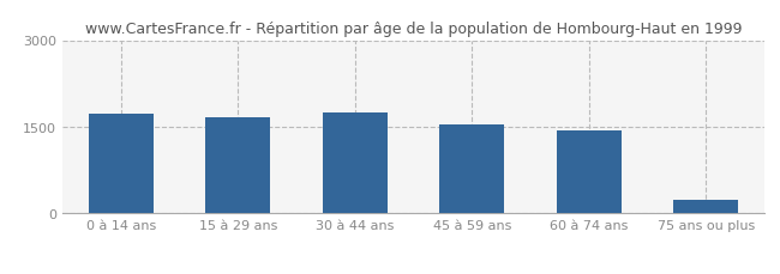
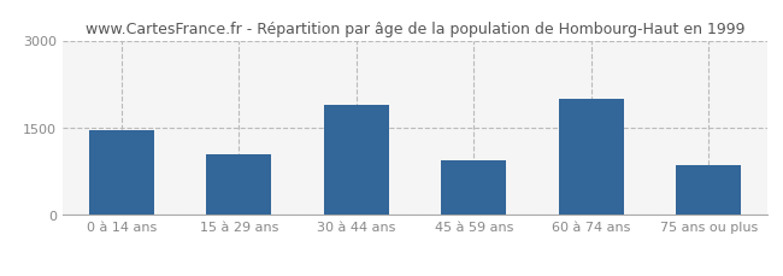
0 à 14 ans: 1730 -> 1450
15 à 29 ans: 1660 -> 1050
30 à 44 ans: 1740 -> 1900
45 à 59 ans: 1540 -> 950
60 à 74 ans: 1430 -> 2000
75 ans ou plus: 240 -> 850
